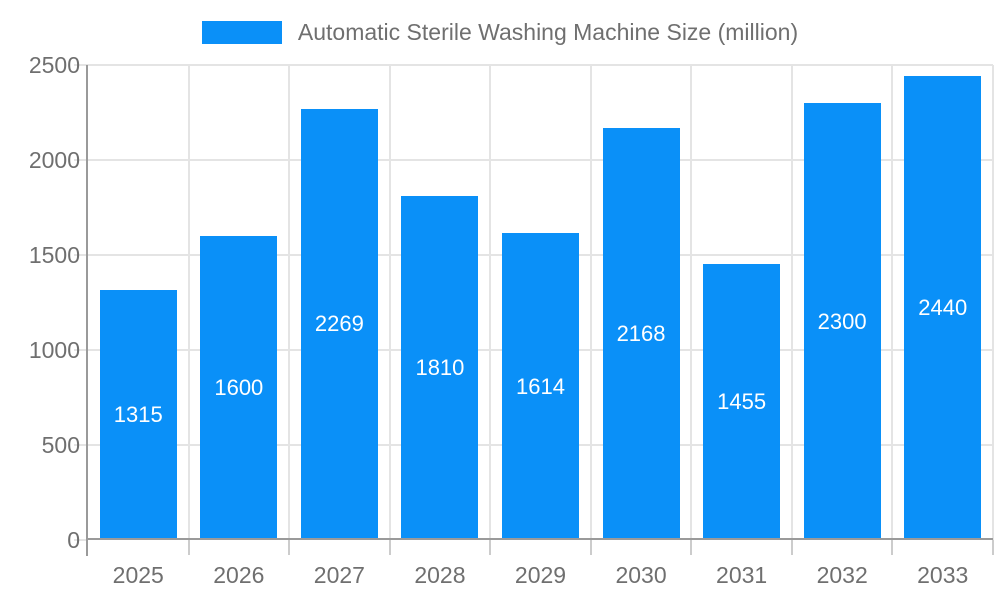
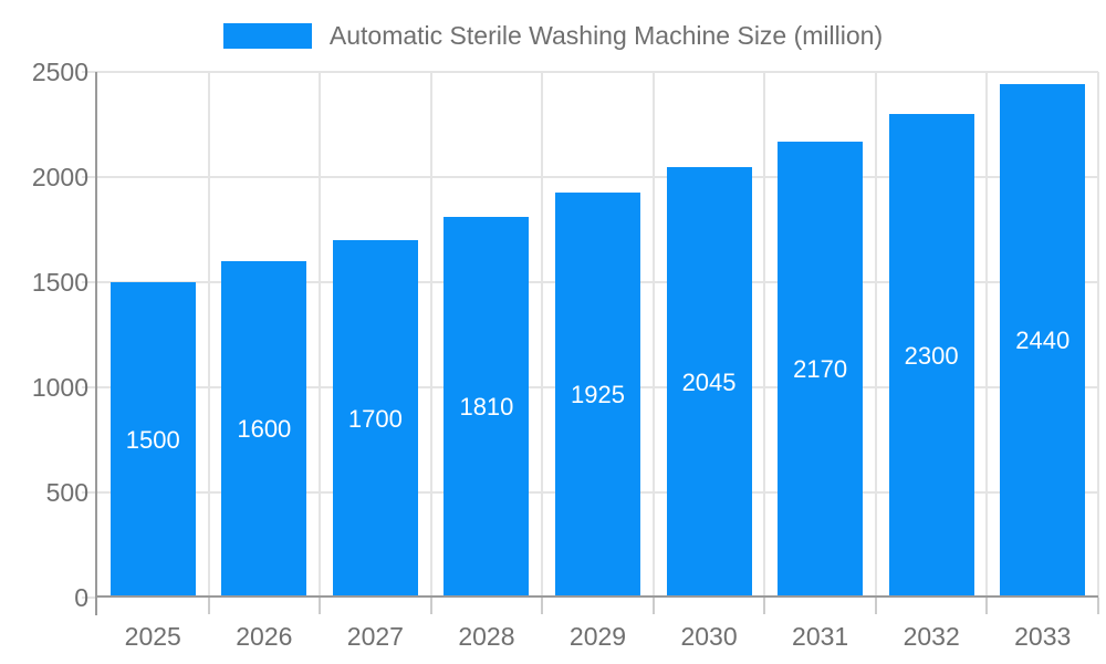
2025: 1315 -> 1500
2027: 2269 -> 1700
2029: 1614 -> 1925
2030: 2168 -> 2045
2031: 1455 -> 2170
